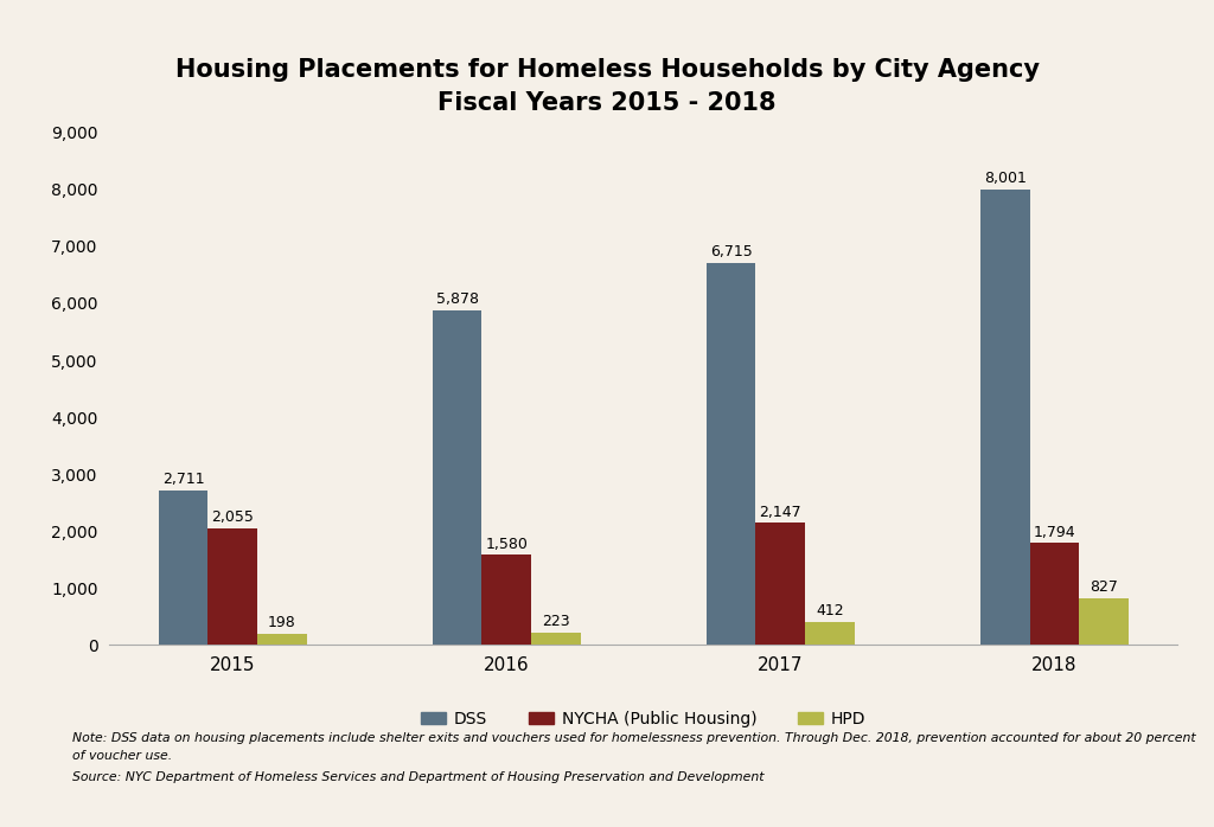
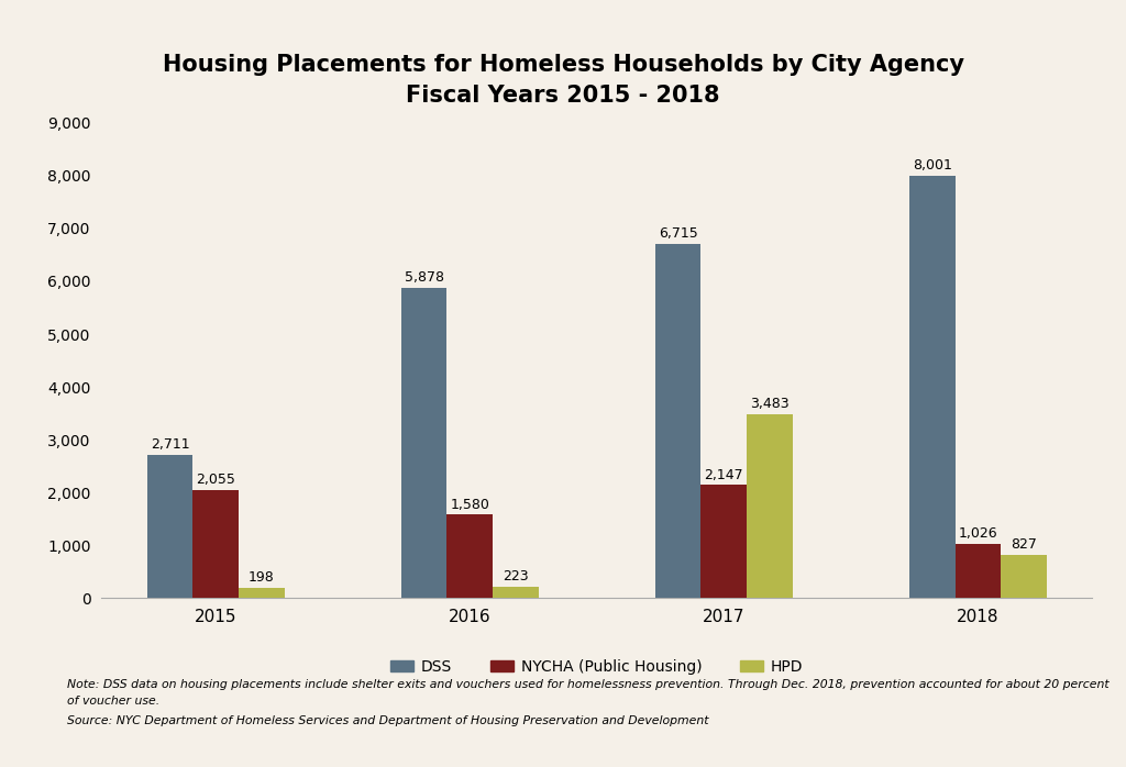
HPD/2017: 412 -> 3,483
NYCHA (Public Housing)/2018: 1,794 -> 1,026
